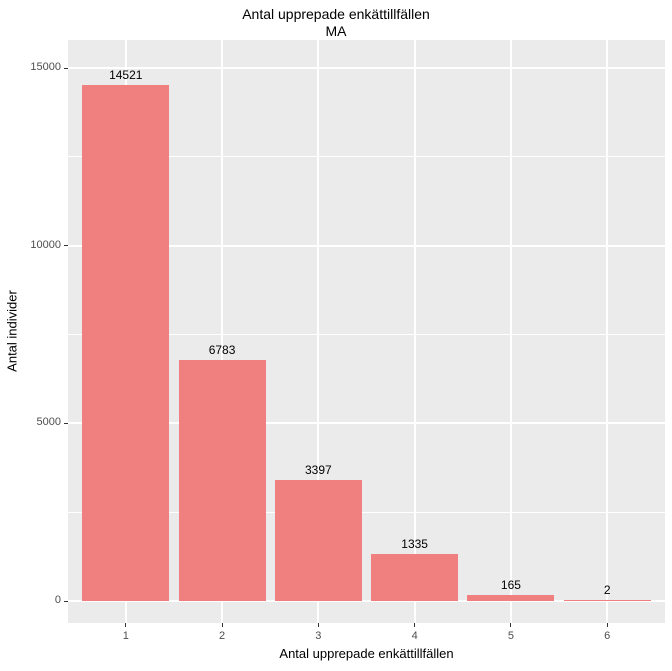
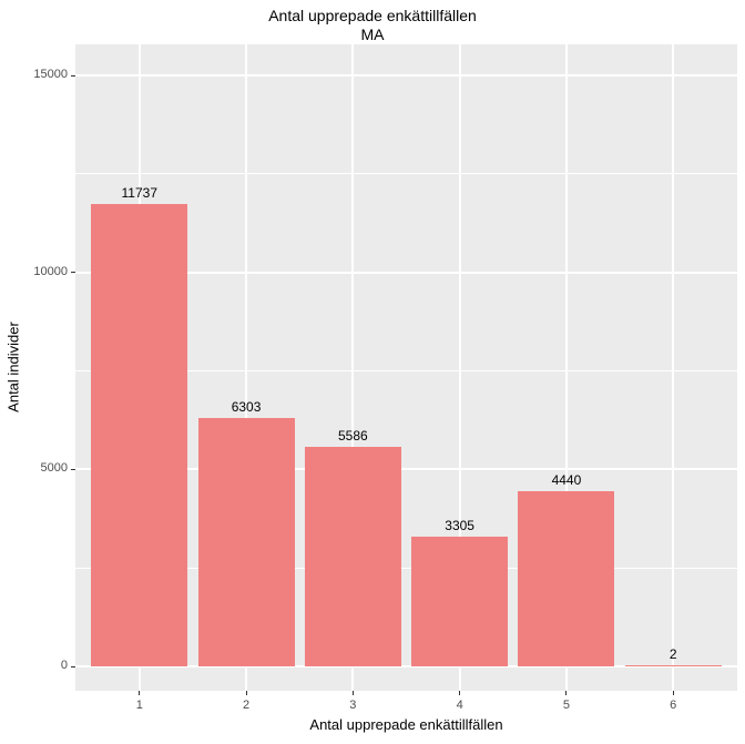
1: 14521 -> 11737
2: 6783 -> 6303
3: 3397 -> 5586
4: 1335 -> 3305
5: 165 -> 4440
